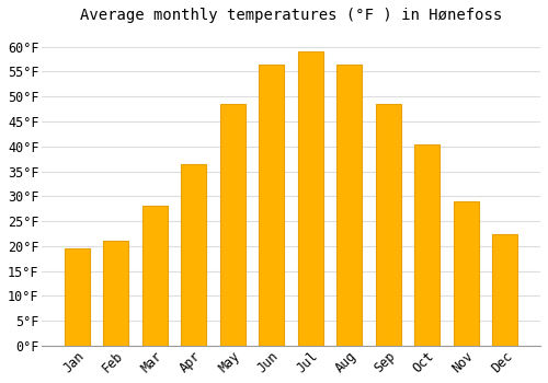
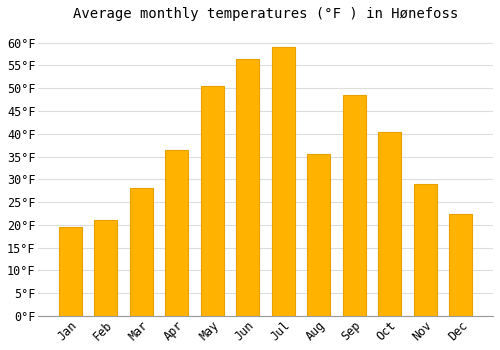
May: 48.5°F -> 50.5°F
Aug: 56.5°F -> 35.5°F
